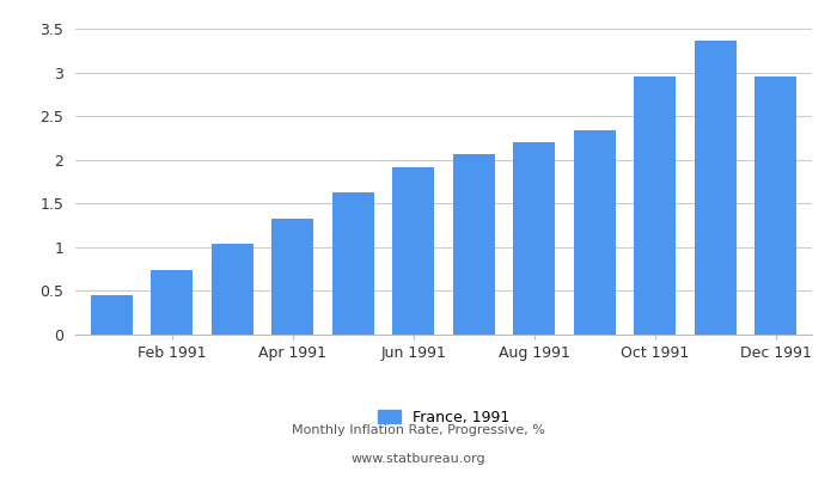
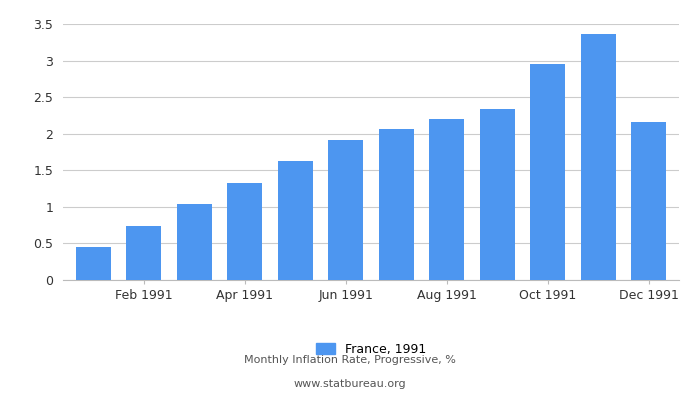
Dec 1991: 2.95 -> 2.16
